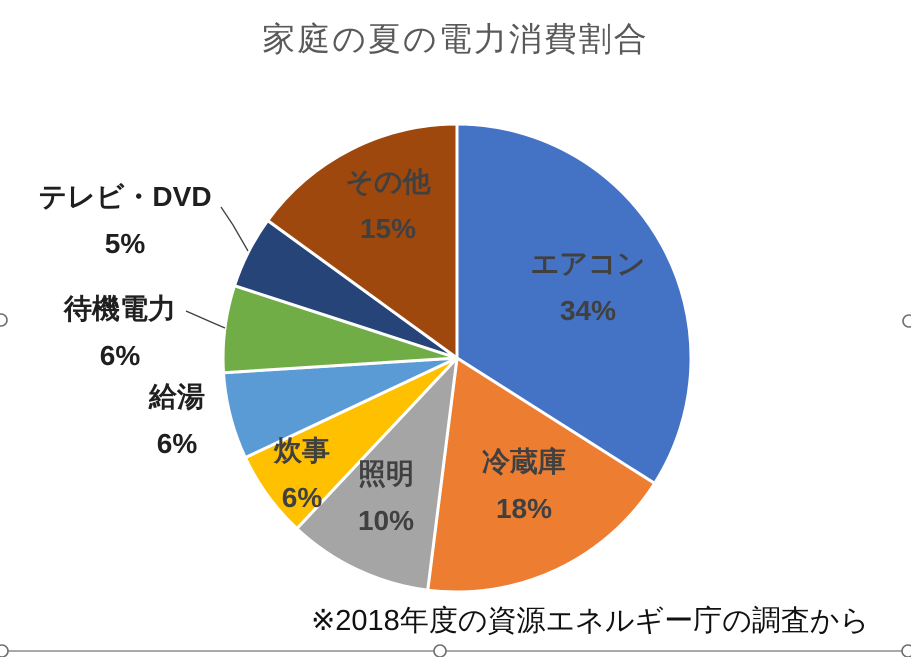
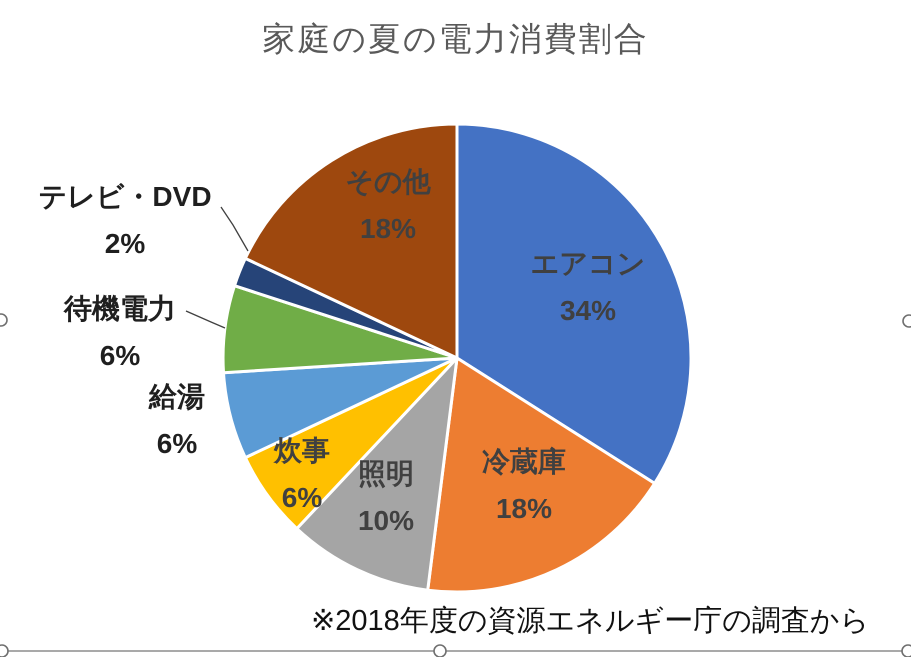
テレビ・DVD: 5% -> 2%
その他: 15% -> 18%
